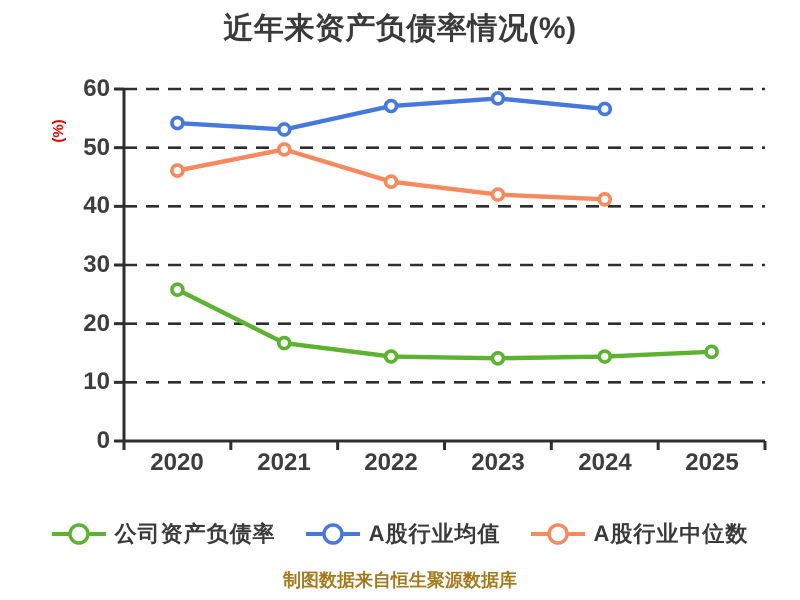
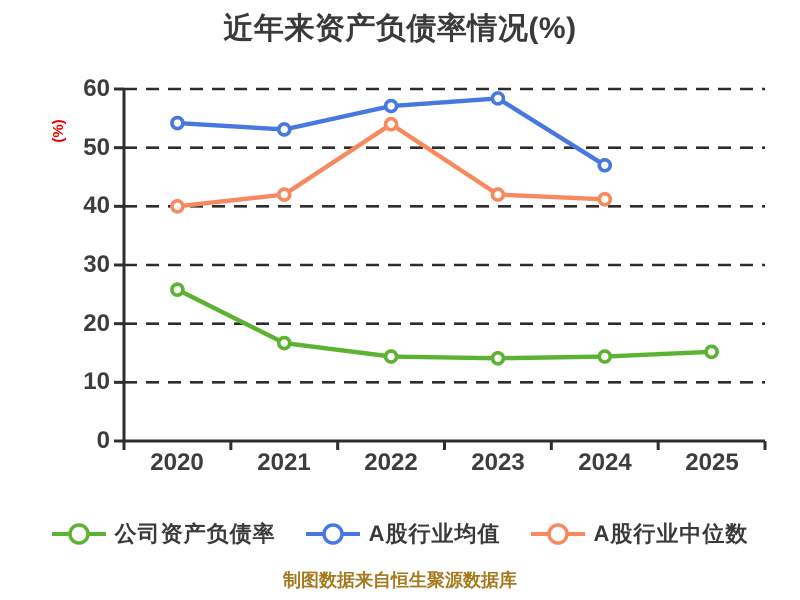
A股行业中位数/2020: 46 -> 40
A股行业中位数/2021: 50 -> 42
A股行业中位数/2022: 44 -> 54
A股行业均值/2024: 57 -> 47
